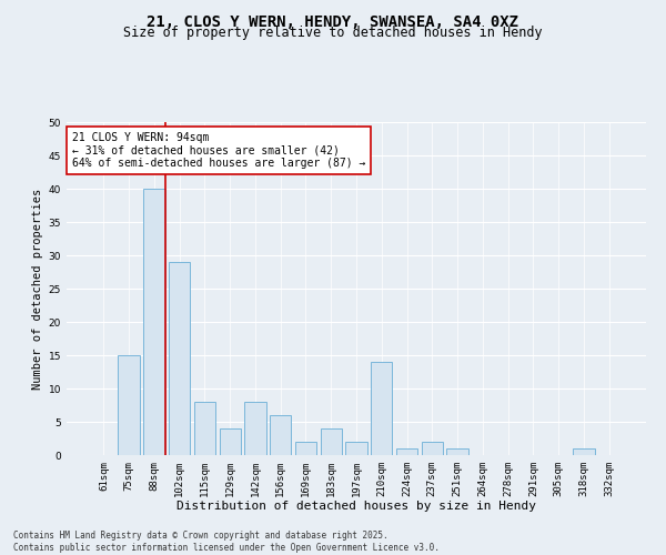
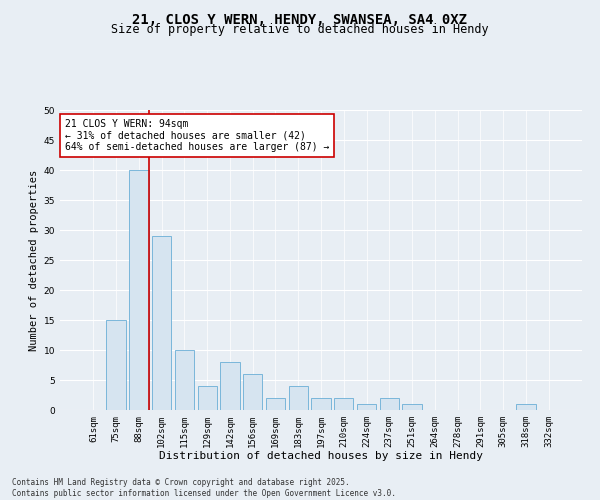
115sqm: 8 -> 10
210sqm: 14 -> 2
